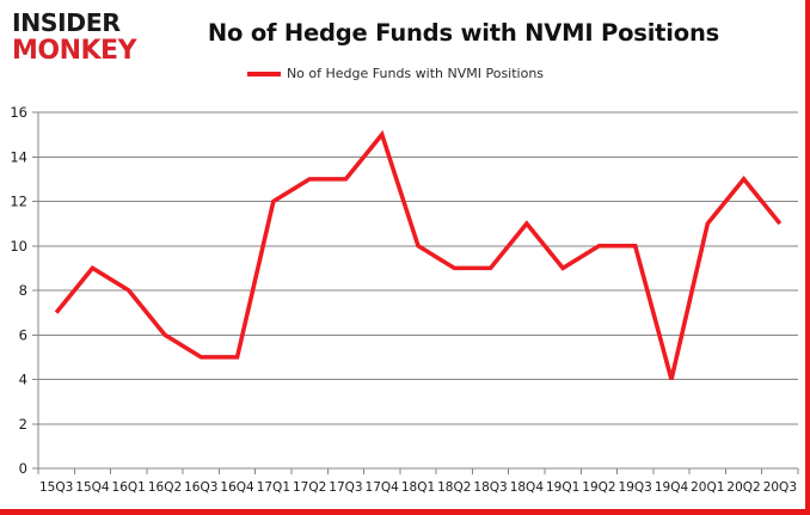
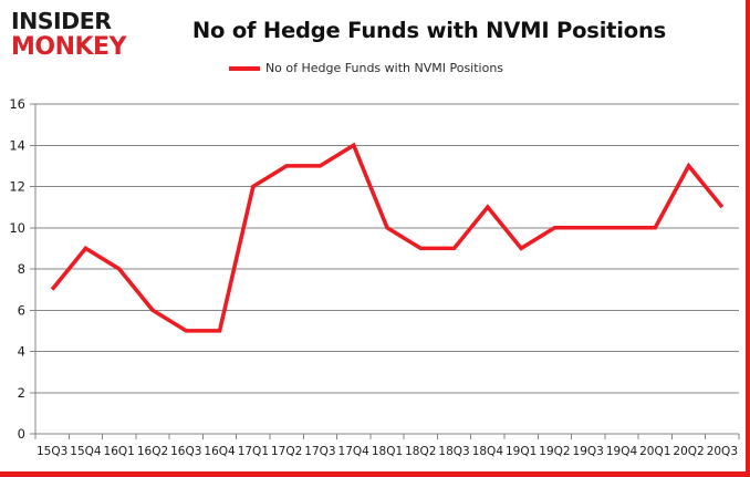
17Q4: 15 -> 14
19Q4: 4 -> 10
20Q1: 11 -> 10
